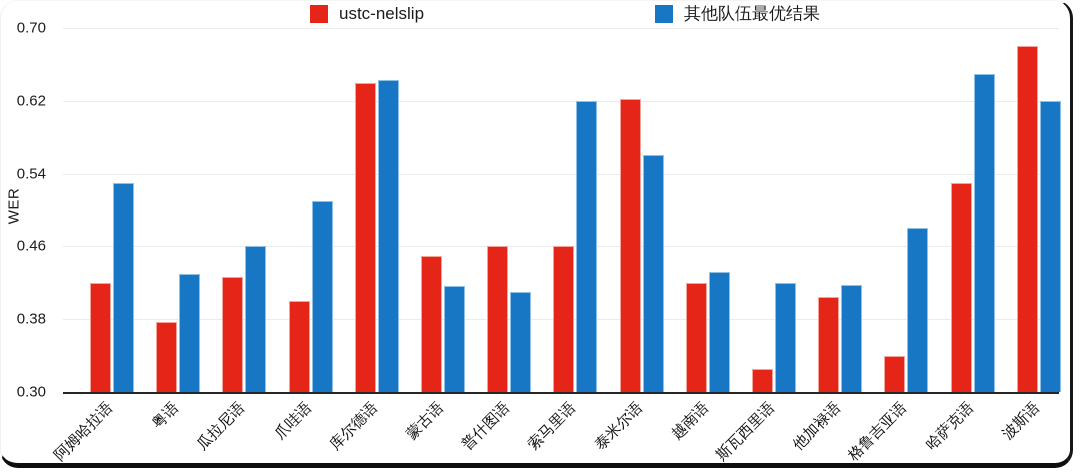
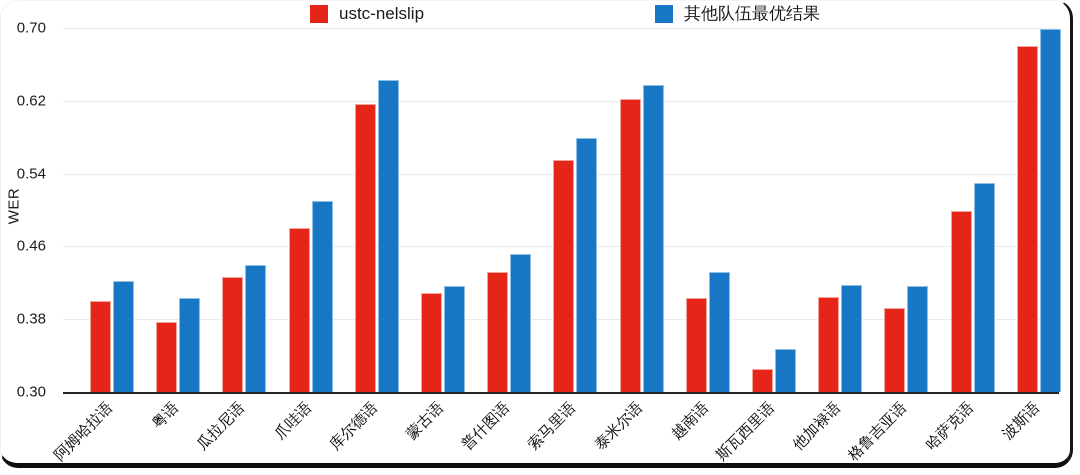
ustc-nelslip/阿姆哈拉语: 0.42 -> 0.40
其他队伍最优结果/阿姆哈拉语: 0.53 -> 0.42
其他队伍最优结果/粤语: 0.43 -> 0.40
其他队伍最优结果/瓜拉尼语: 0.46 -> 0.44
ustc-nelslip/爪哇语: 0.40 -> 0.48
ustc-nelslip/库尔德语: 0.64 -> 0.62
ustc-nelslip/蒙古语: 0.45 -> 0.41
ustc-nelslip/普什图语: 0.46 -> 0.43
其他队伍最优结果/普什图语: 0.41 -> 0.45
ustc-nelslip/索马里语: 0.46 -> 0.56
其他队伍最优结果/索马里语: 0.62 -> 0.58
其他队伍最优结果/泰米尔语: 0.56 -> 0.64
ustc-nelslip/越南语: 0.42 -> 0.40
其他队伍最优结果/斯瓦西里语: 0.42 -> 0.35
ustc-nelslip/格鲁吉亚语: 0.34 -> 0.39
其他队伍最优结果/格鲁吉亚语: 0.48 -> 0.42
ustc-nelslip/哈萨克语: 0.53 -> 0.50
其他队伍最优结果/哈萨克语: 0.65 -> 0.53
其他队伍最优结果/波斯语: 0.62 -> 0.70
